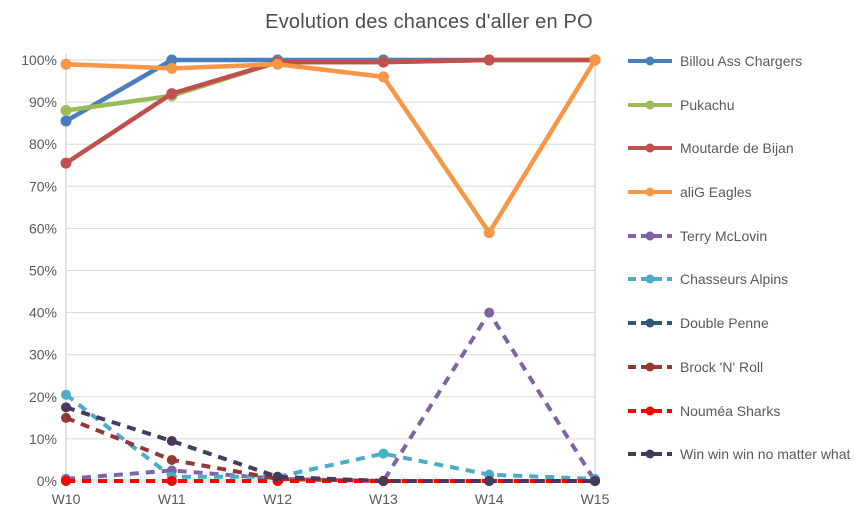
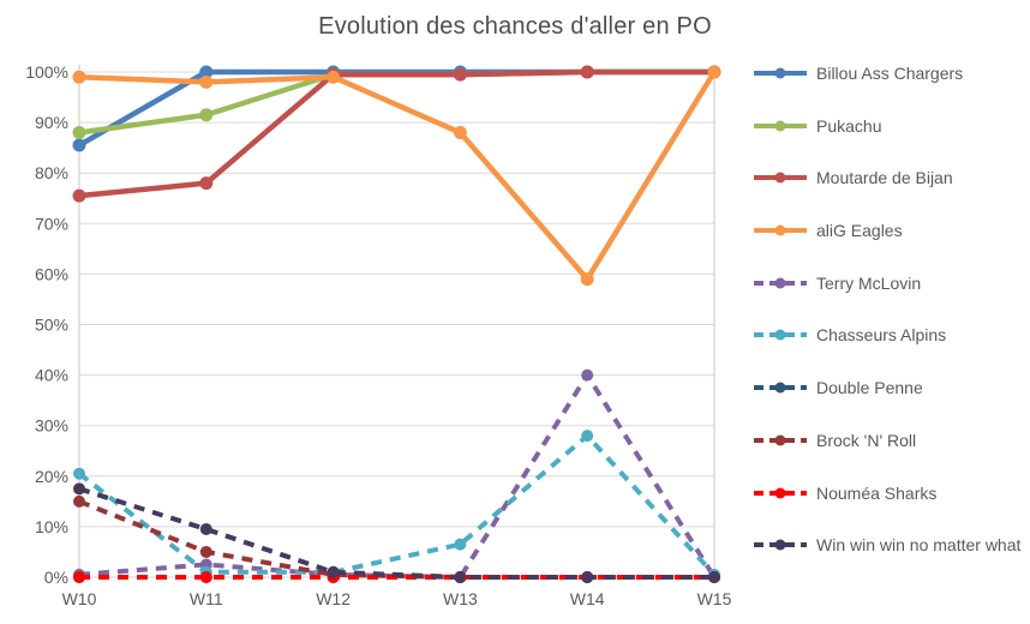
Moutarde de Bijan/W11: 92% -> 78%
aliG Eagles/W13: 96% -> 88%
Chasseurs Alpins/W14: 2% -> 28%
